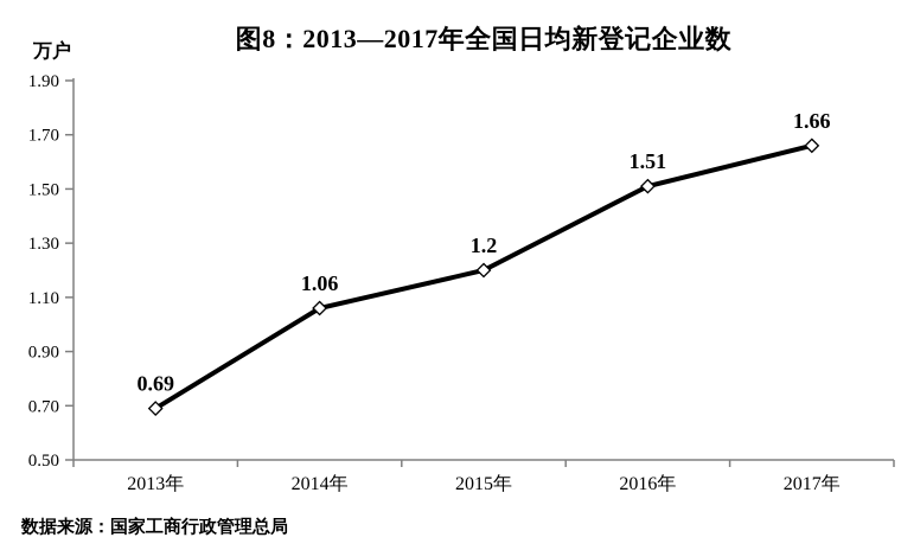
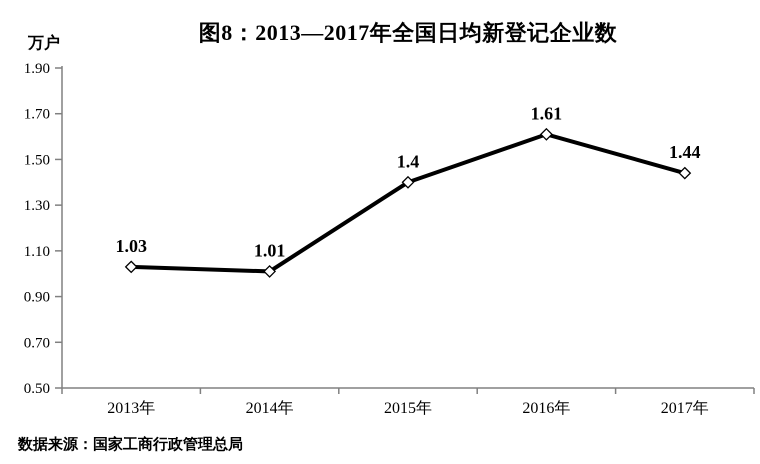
2013年: 0.69 -> 1.03
2014年: 1.06 -> 1.01
2015年: 1.2 -> 1.4
2016年: 1.51 -> 1.61
2017年: 1.66 -> 1.44
